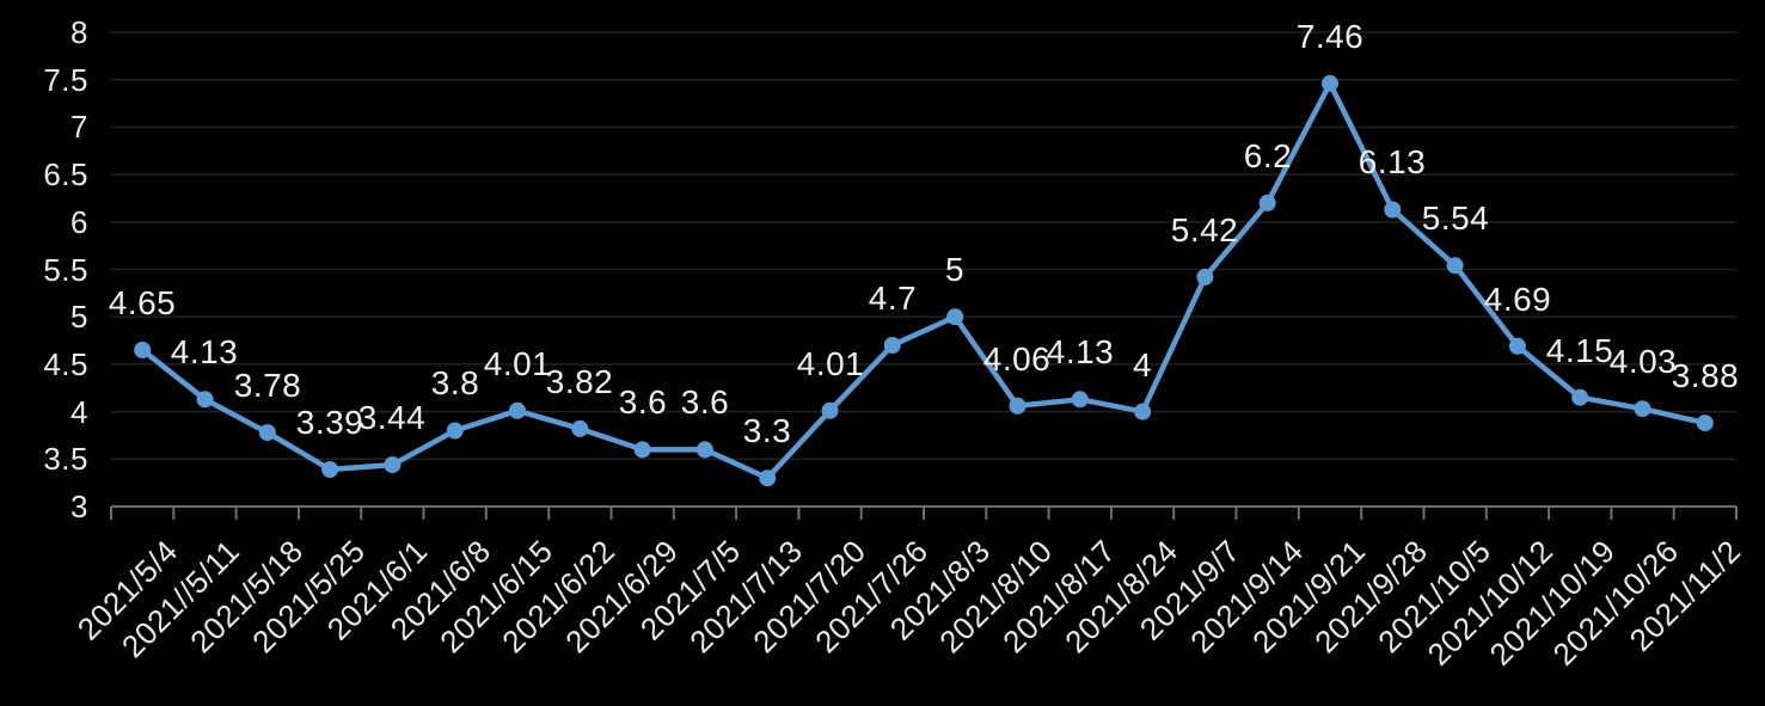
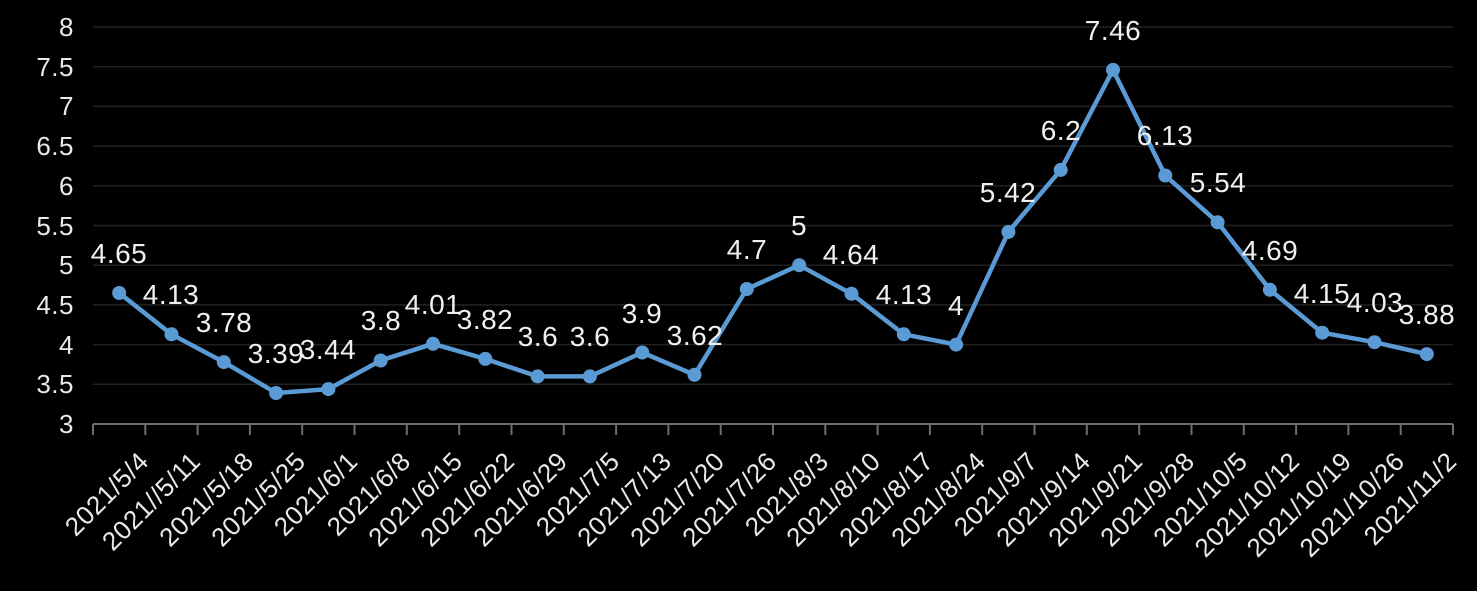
2021/7/13: 3.3 -> 3.9
2021/7/20: 4.01 -> 3.62
2021/8/10: 4.06 -> 4.64
